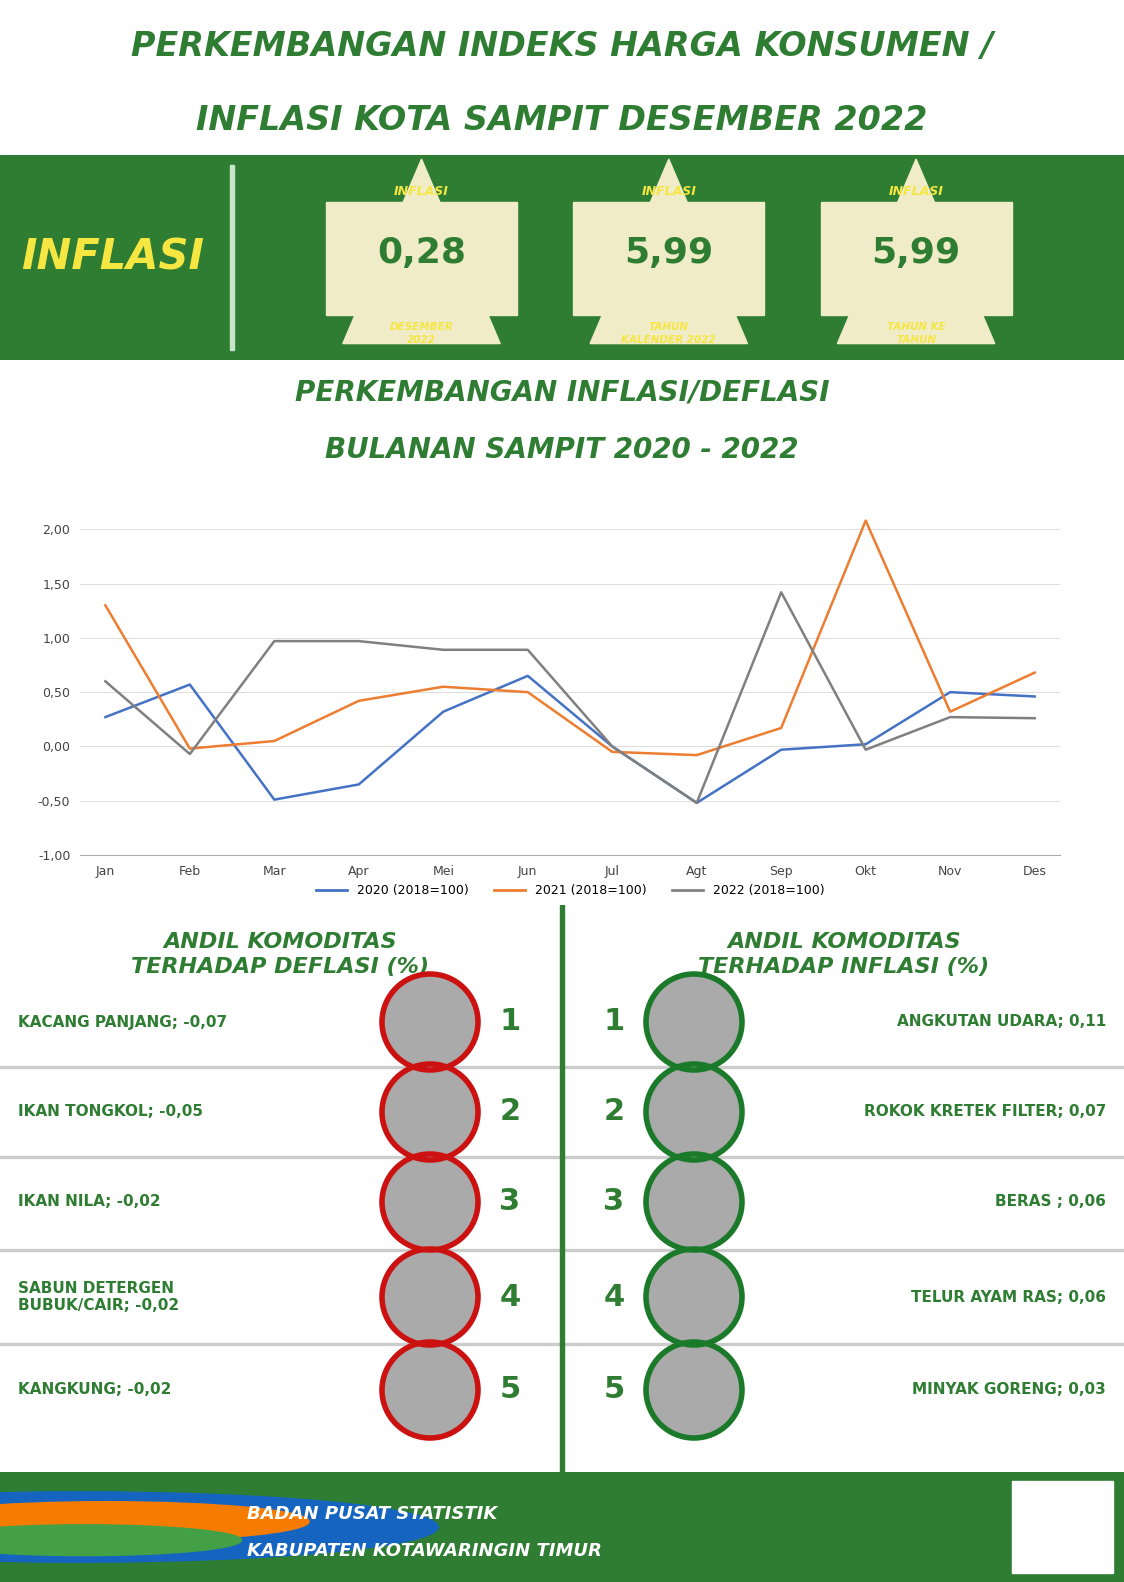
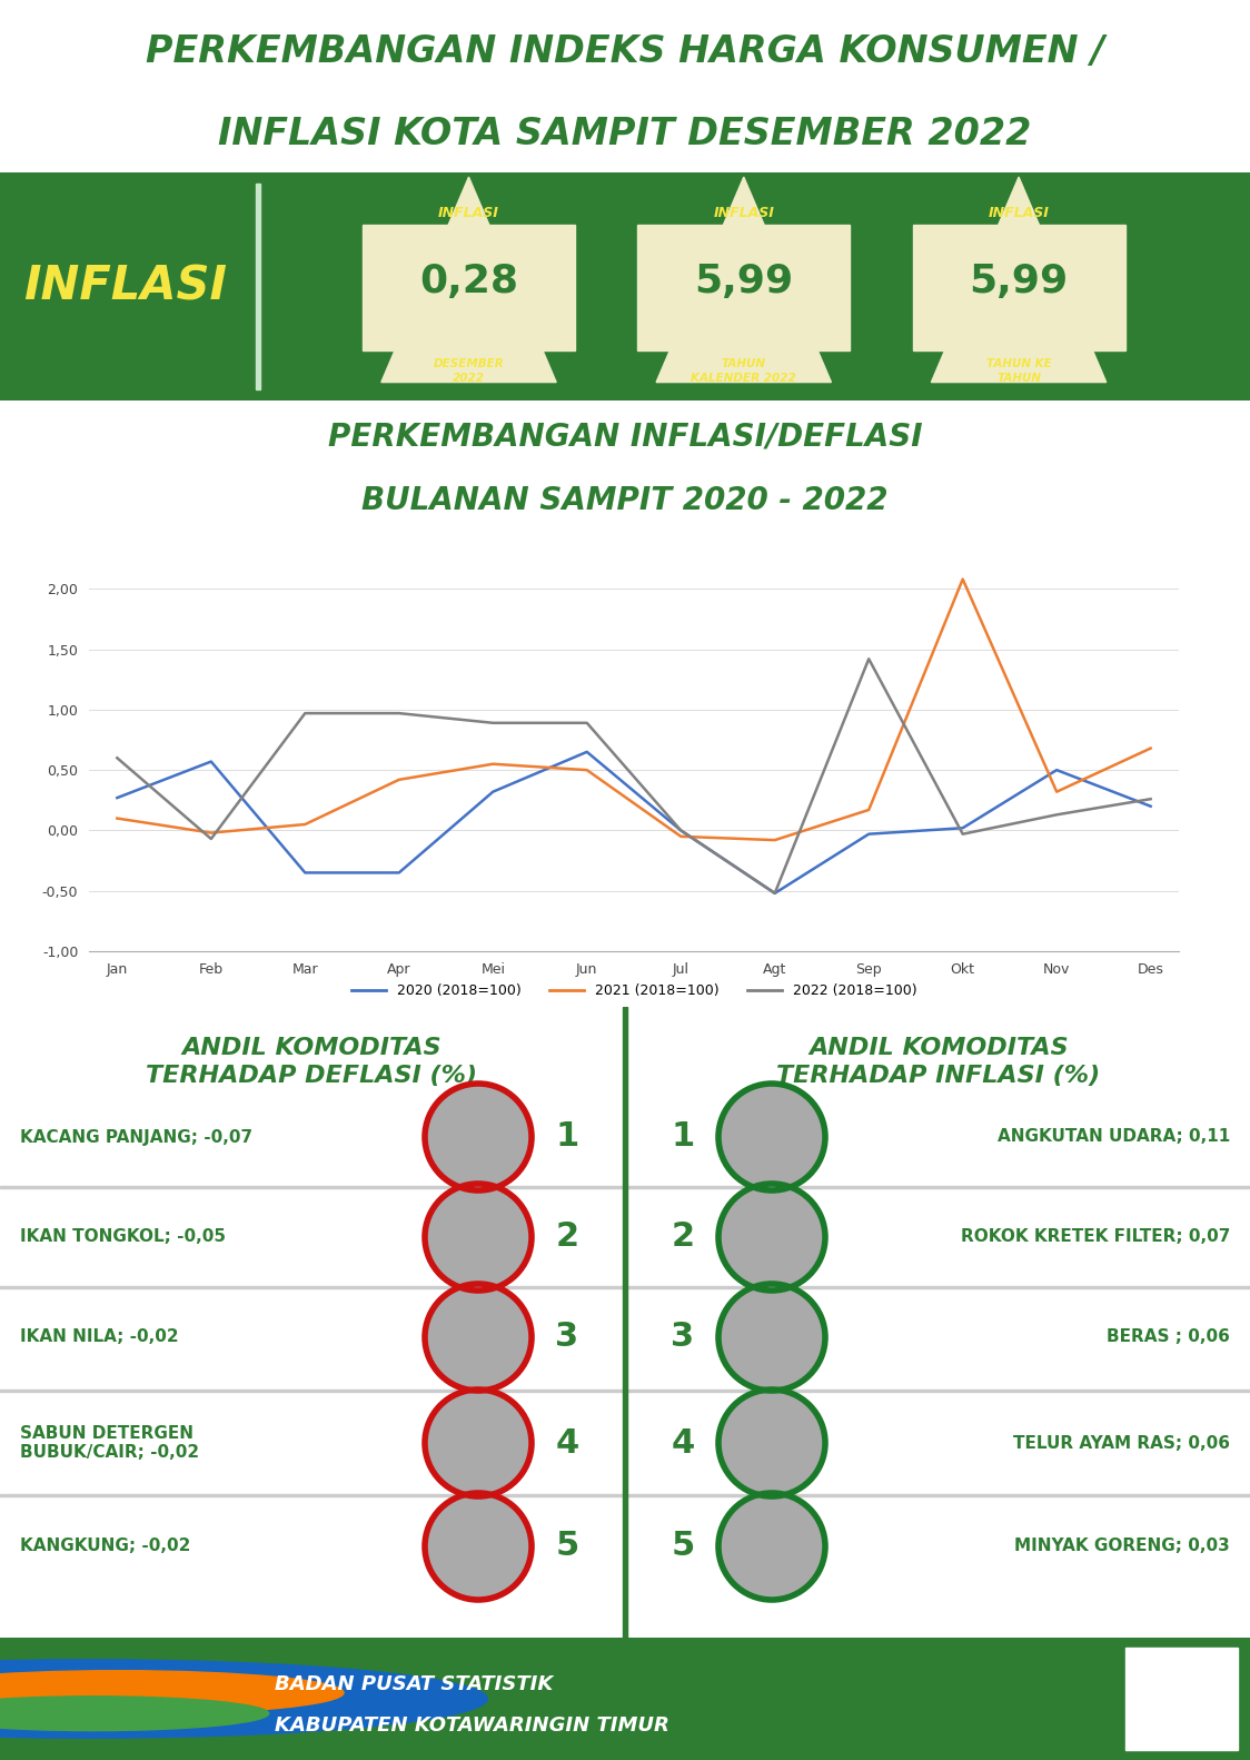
2021 (2018=100)/Jan: 1,30 -> 0,10
2020 (2018=100)/Mar: -0,49 -> -0,35
2022 (2018=100)/Nov: 0,27 -> 0,13
2020 (2018=100)/Des: 0,46 -> 0,20
